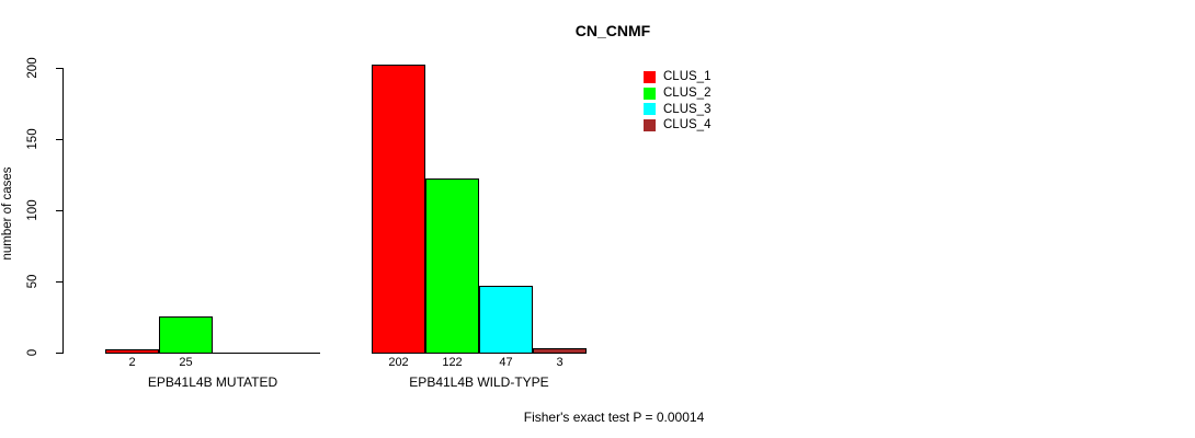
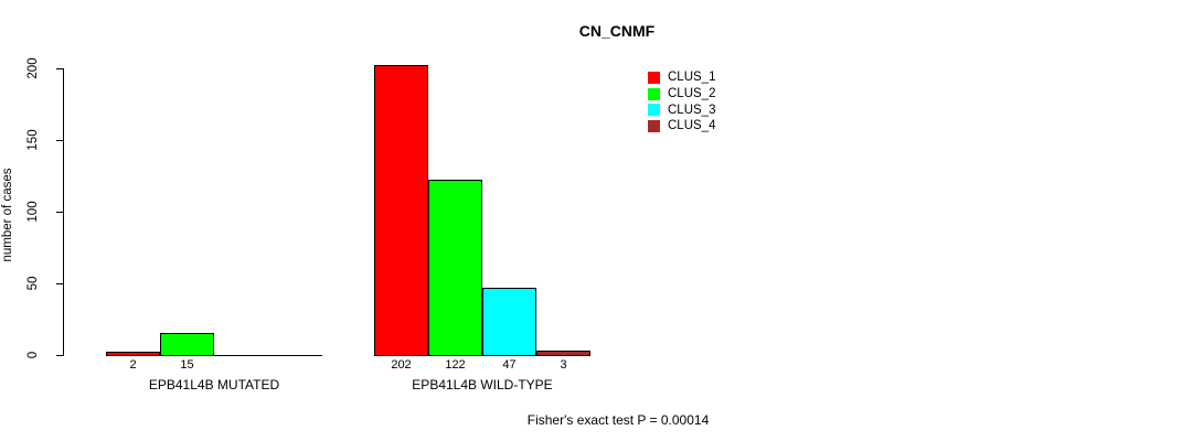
CLUS_2/EPB41L4B MUTATED: 25 -> 15
